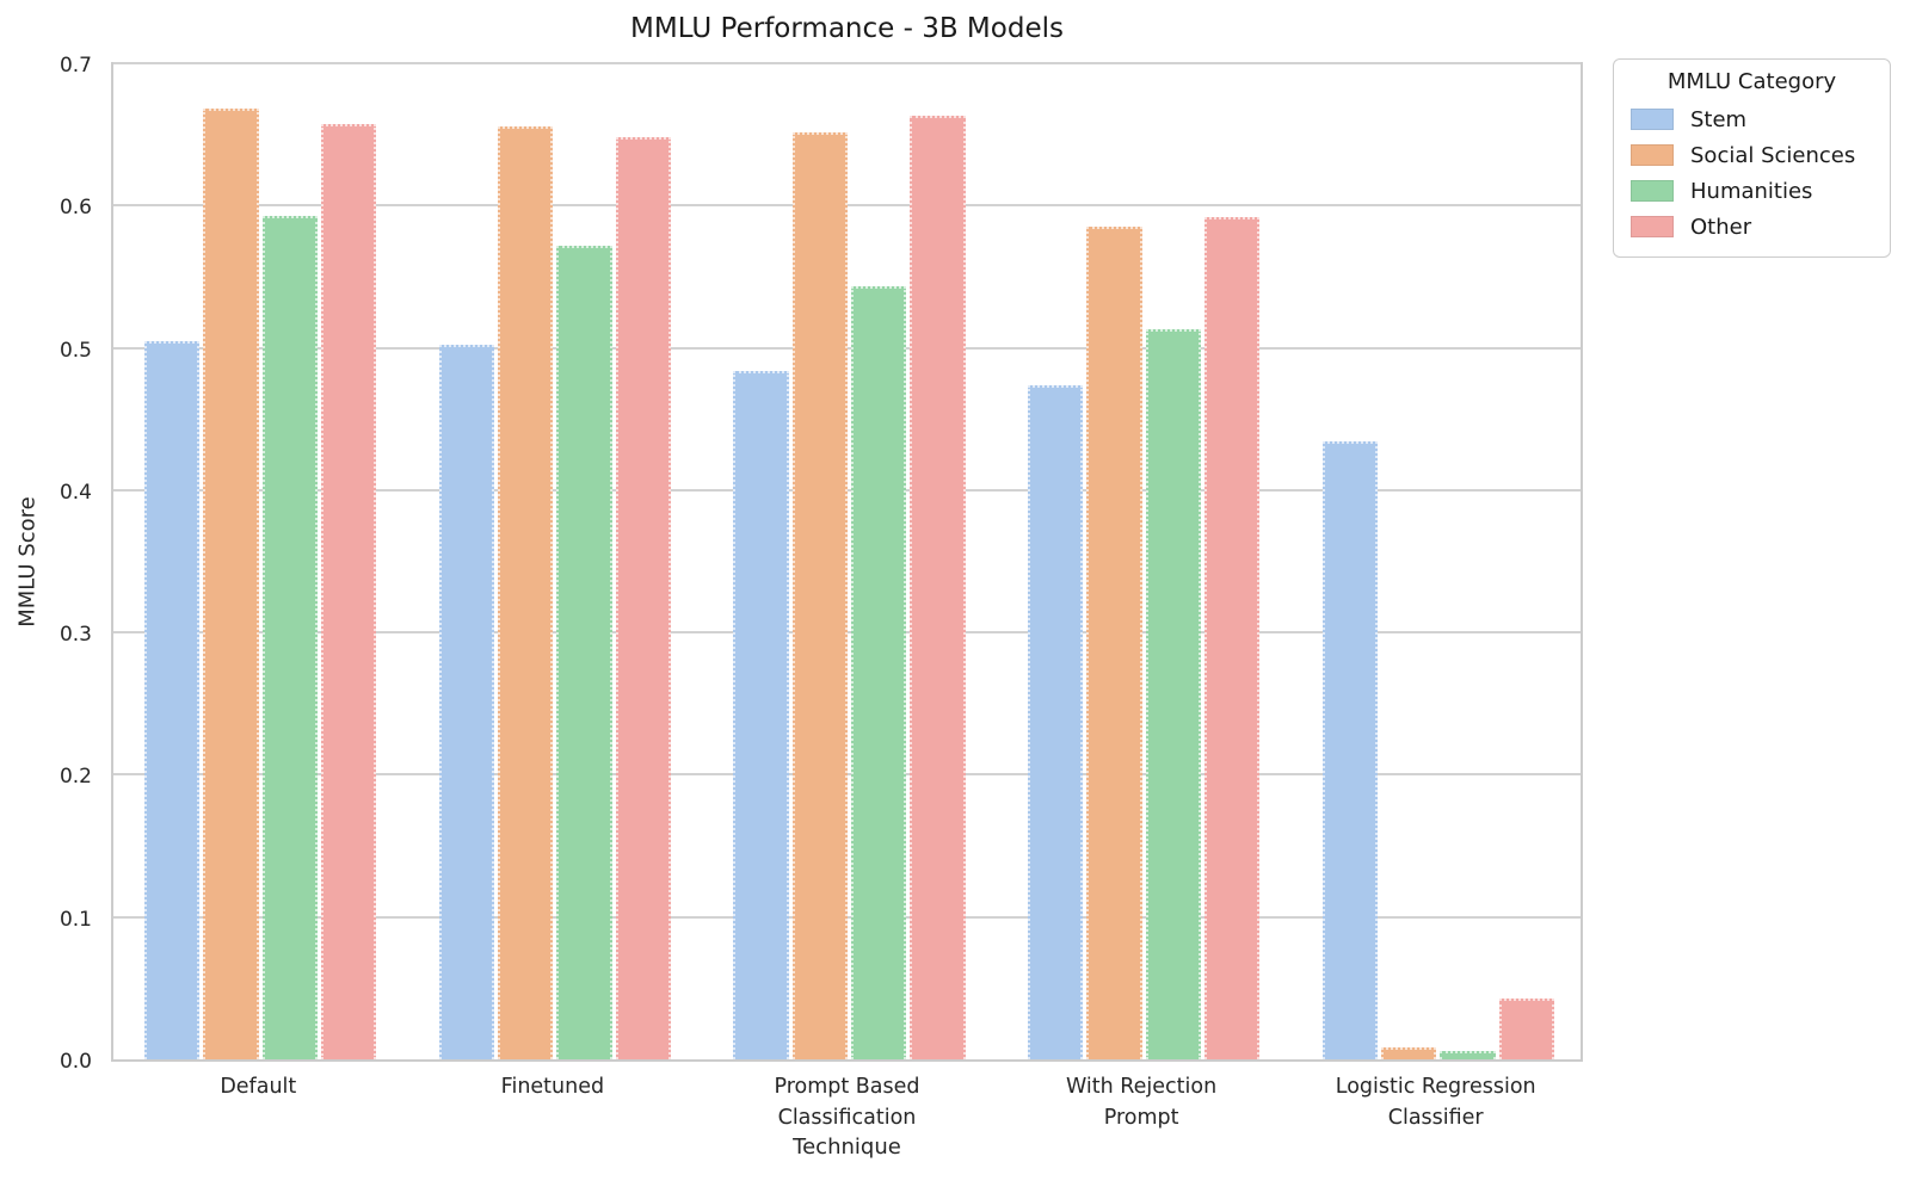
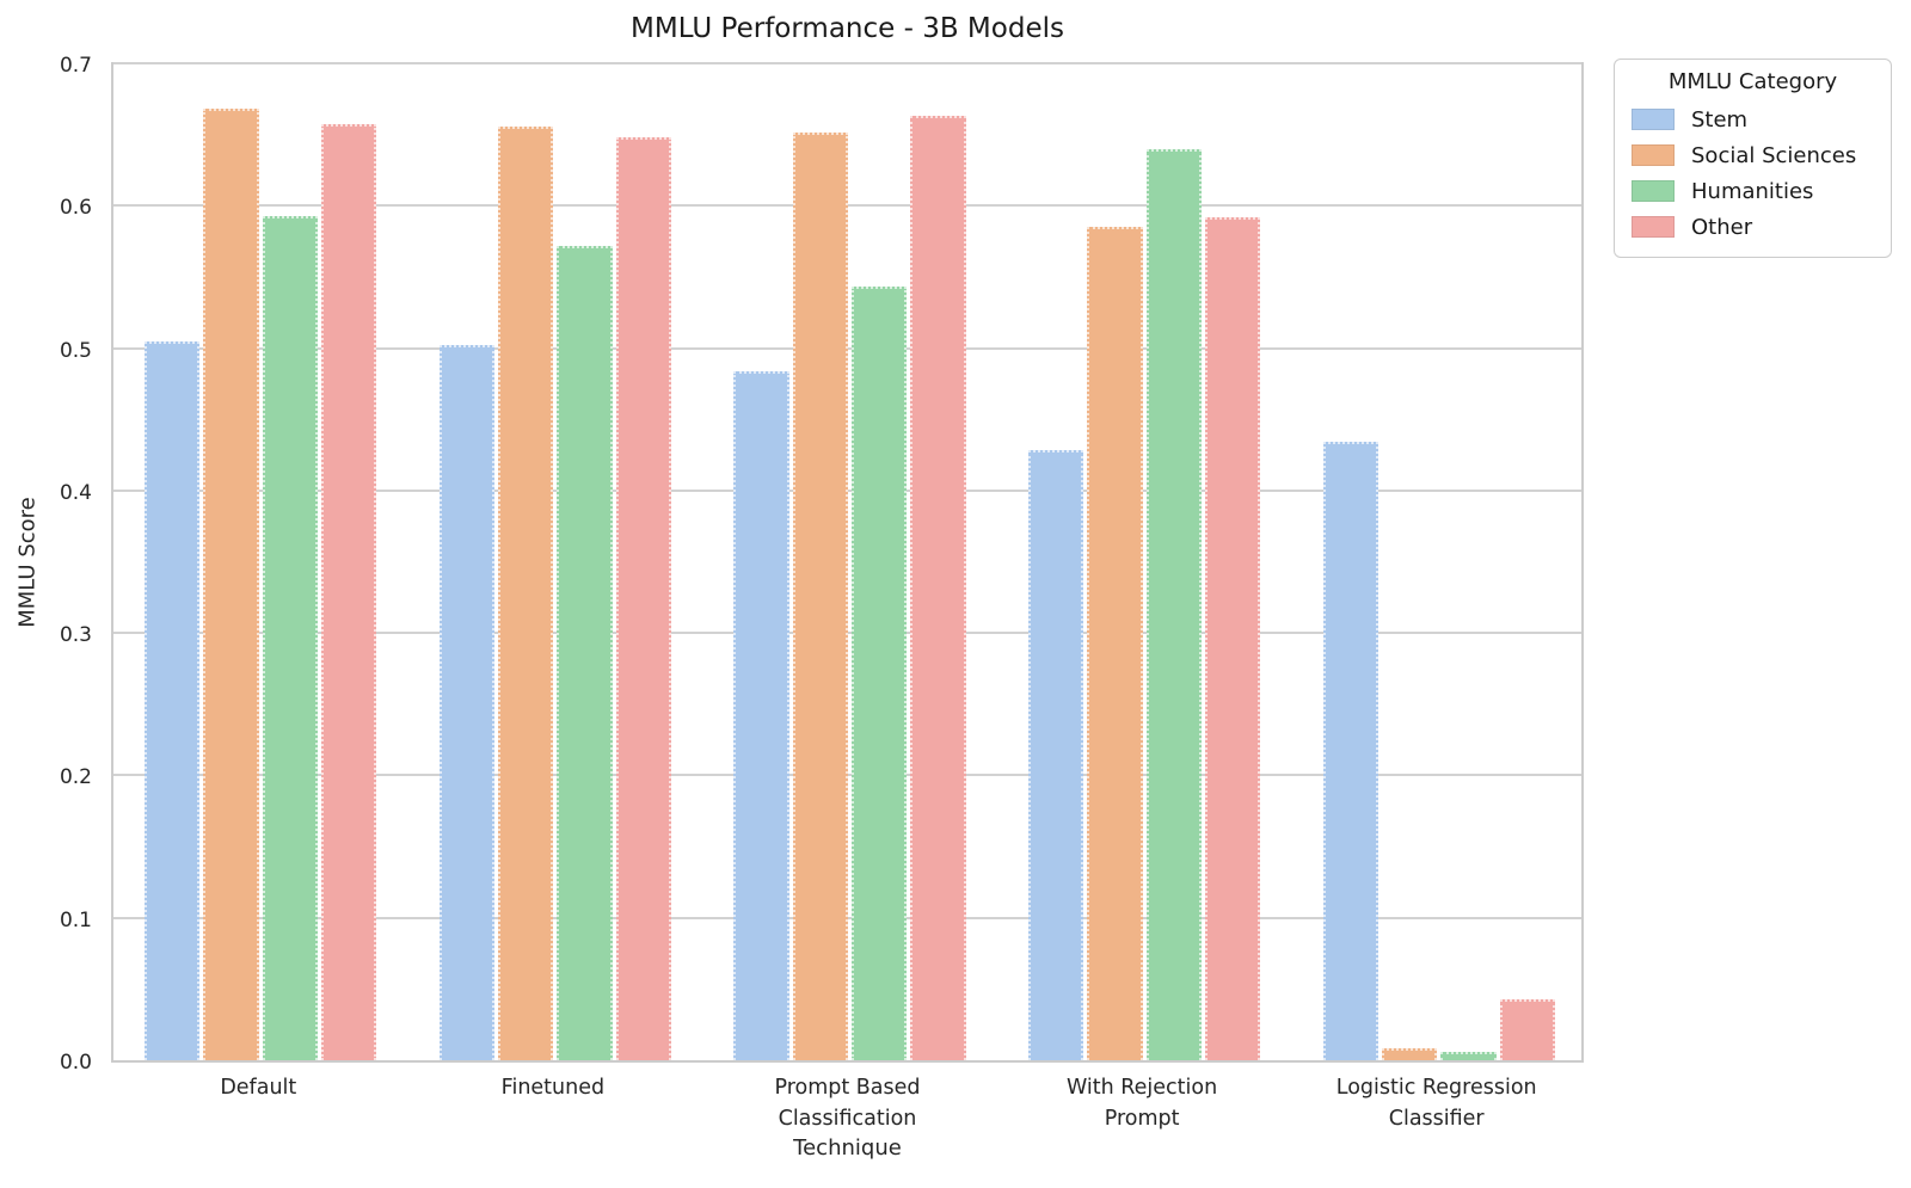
Stem/With Rejection Prompt: 0.474 -> 0.428
Humanities/With Rejection Prompt: 0.513 -> 0.640
